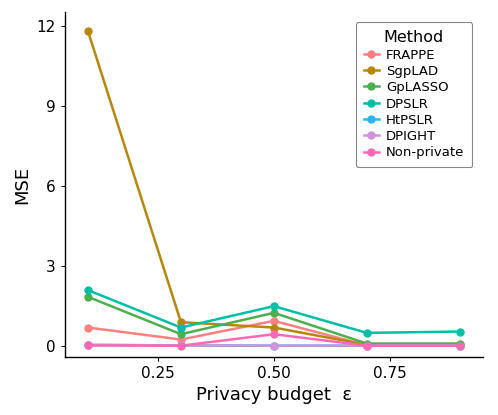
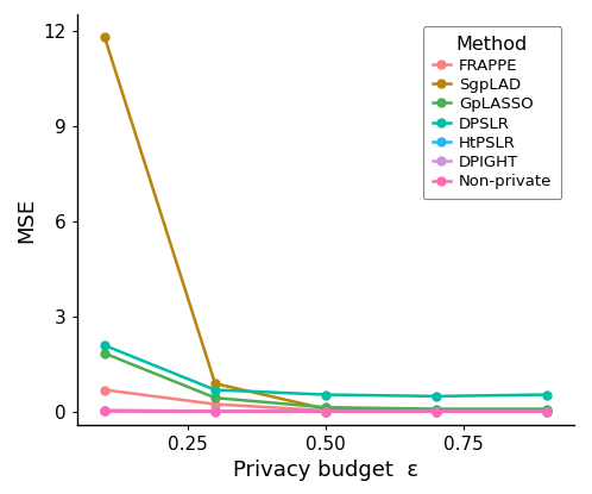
FRAPPE/0.50: 0.95 -> 0.05
SgpLAD/0.50: 0.70 -> 0.10
GpLASSO/0.50: 1.25 -> 0.15
DPSLR/0.50: 1.50 -> 0.55
Non-private/0.50: 0.45 -> 0.02
